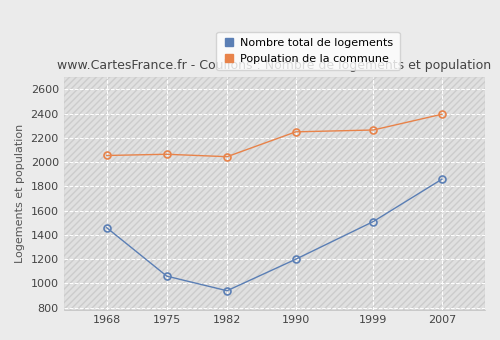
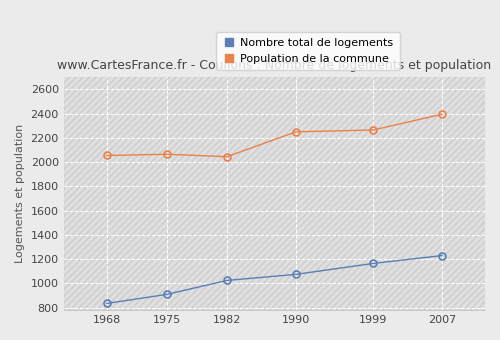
Nombre total de logements/1968: 1460 -> 840
Nombre total de logements/1975: 1060 -> 910
Nombre total de logements/1982: 940 -> 1020
Nombre total de logements/1990: 1200 -> 1080
Nombre total de logements/1999: 1510 -> 1160
Nombre total de logements/2007: 1860 -> 1230
